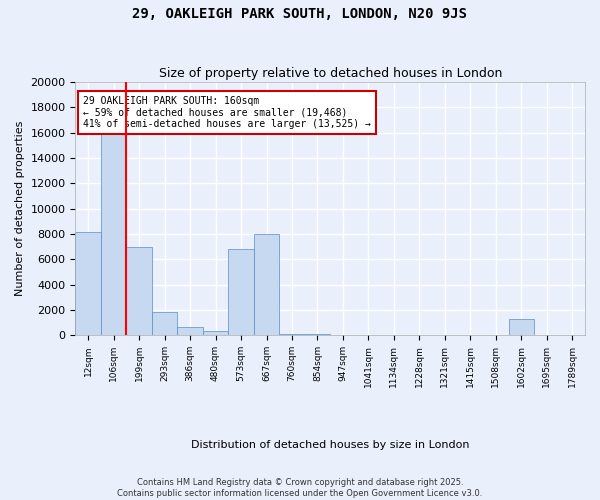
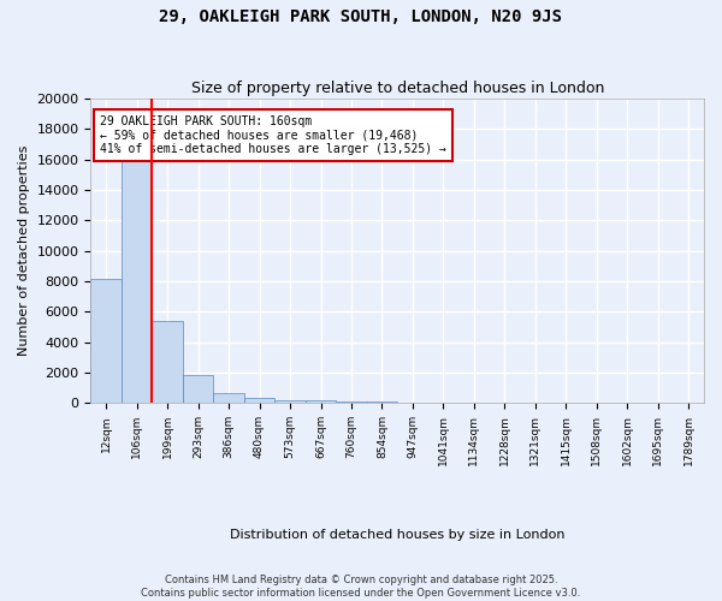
199sqm: 7000 -> 5400
573sqm: 6800 -> 200
667sqm: 8000 -> 200
1602sqm: 1300 -> 0
